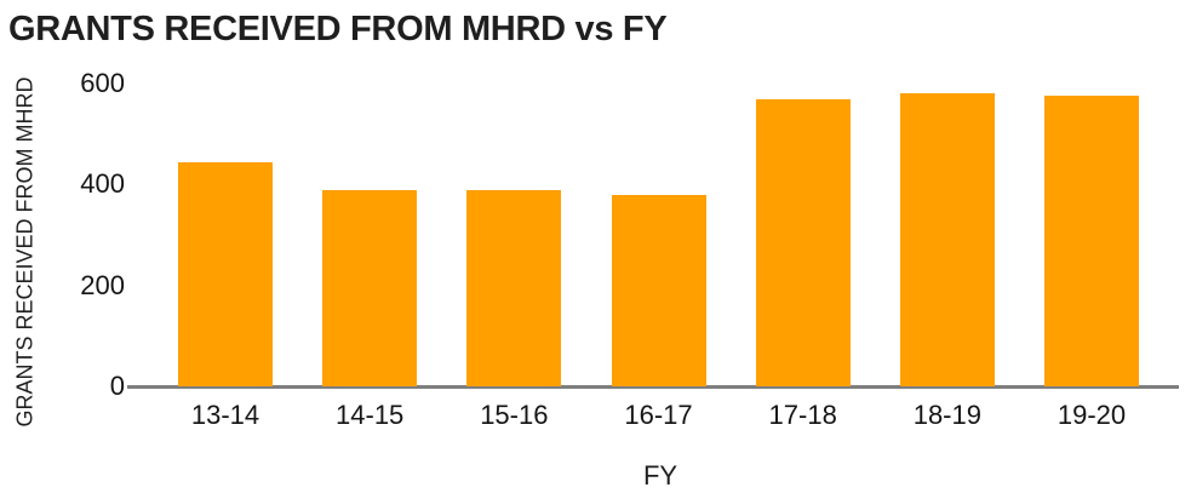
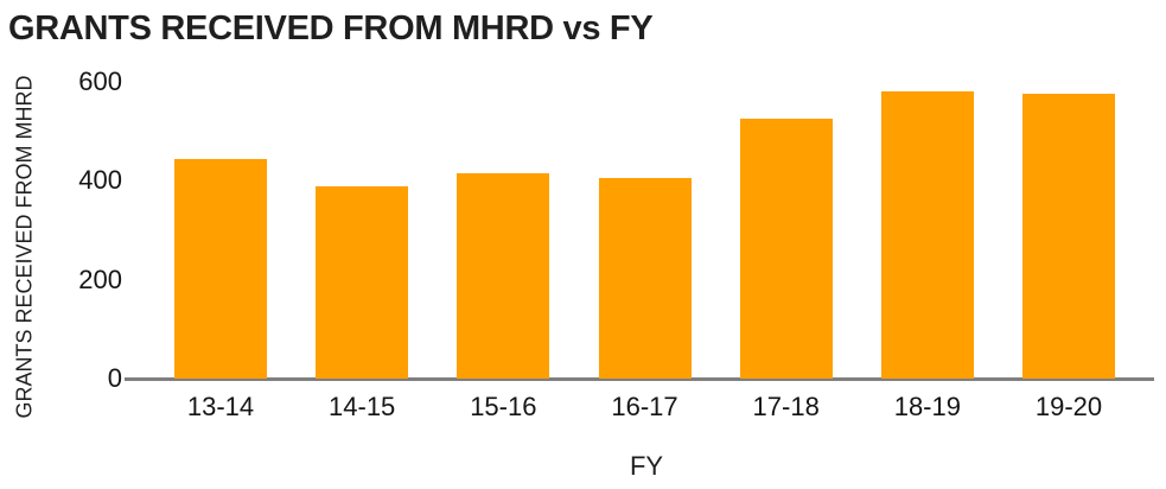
15-16: 390 -> 420
16-17: 380 -> 400
17-18: 570 -> 520
